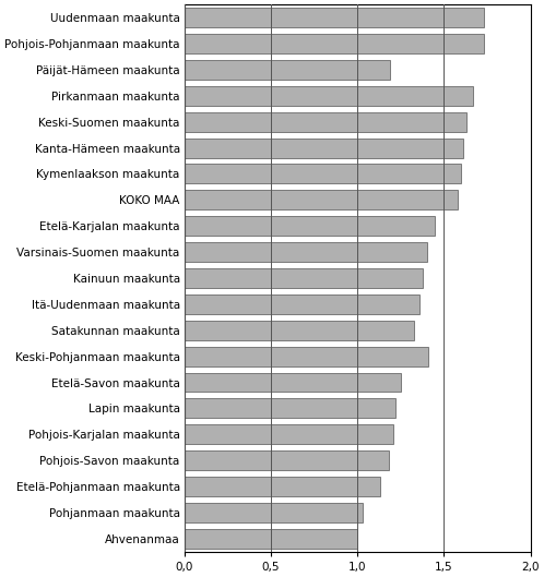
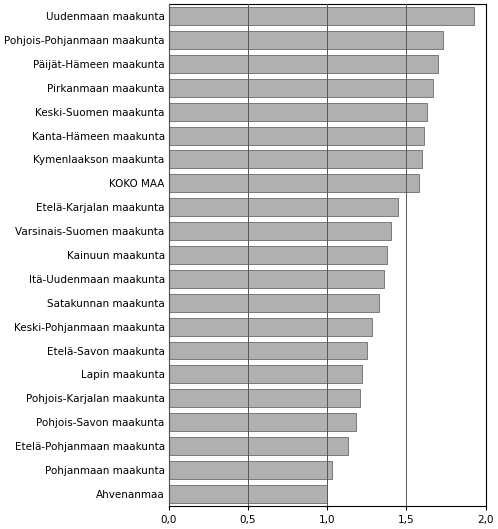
Uudenmaan maakunta: 1,73 -> 1,93
Päijät-Hämeen maakunta: 1,19 -> 1,70
Keski-Pohjanmaan maakunta: 1,41 -> 1,28
